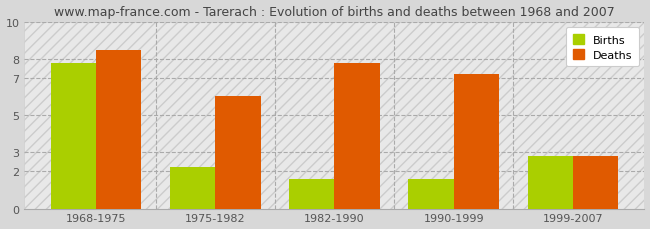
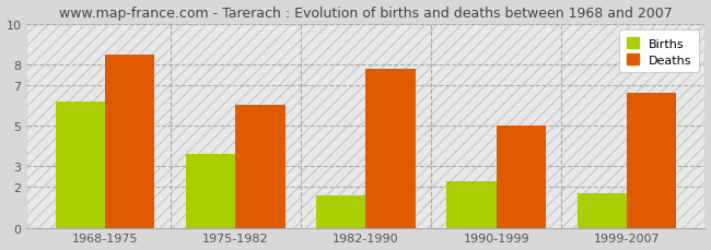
Births/1968-1975: 7.8 -> 6.2
Births/1975-1982: 2.2 -> 3.6
Births/1990-1999: 1.6 -> 2.3
Deaths/1990-1999: 7.2 -> 5.0
Births/1999-2007: 2.8 -> 1.7
Deaths/1999-2007: 2.8 -> 6.6
